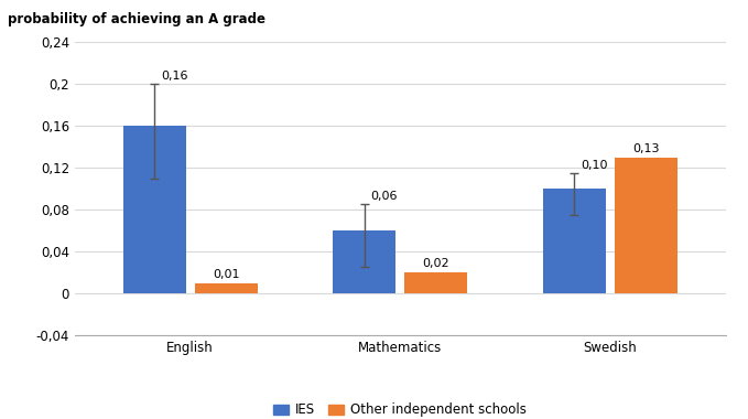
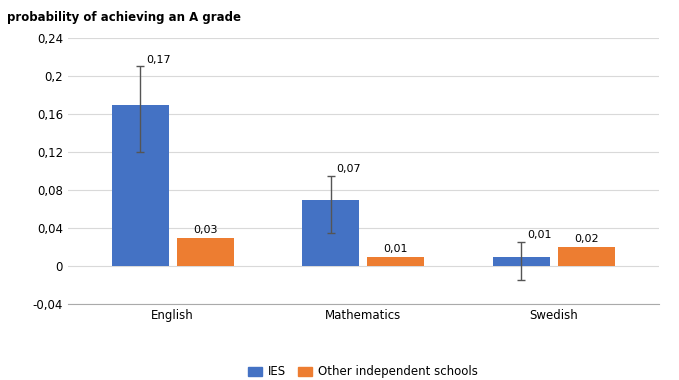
IES/English: 0,16 -> 0,17
Other independent schools/English: 0,01 -> 0,03
IES/Mathematics: 0,06 -> 0,07
Other independent schools/Mathematics: 0,02 -> 0,01
IES/Swedish: 0,10 -> 0,01
Other independent schools/Swedish: 0,13 -> 0,02
